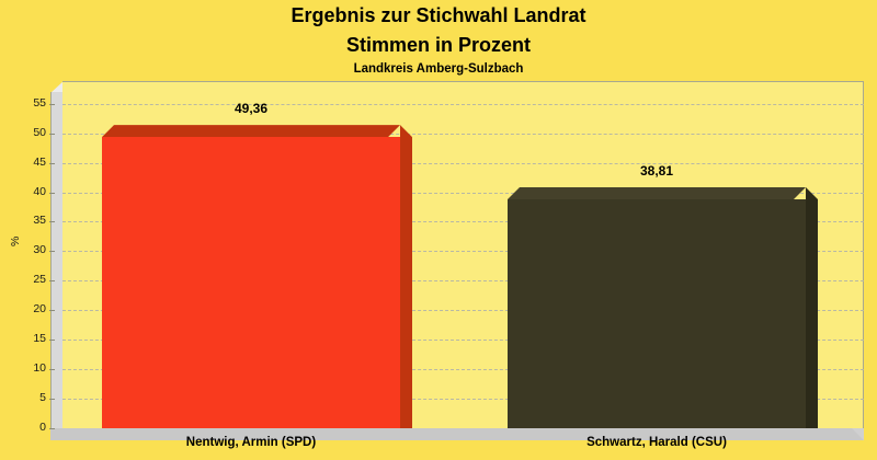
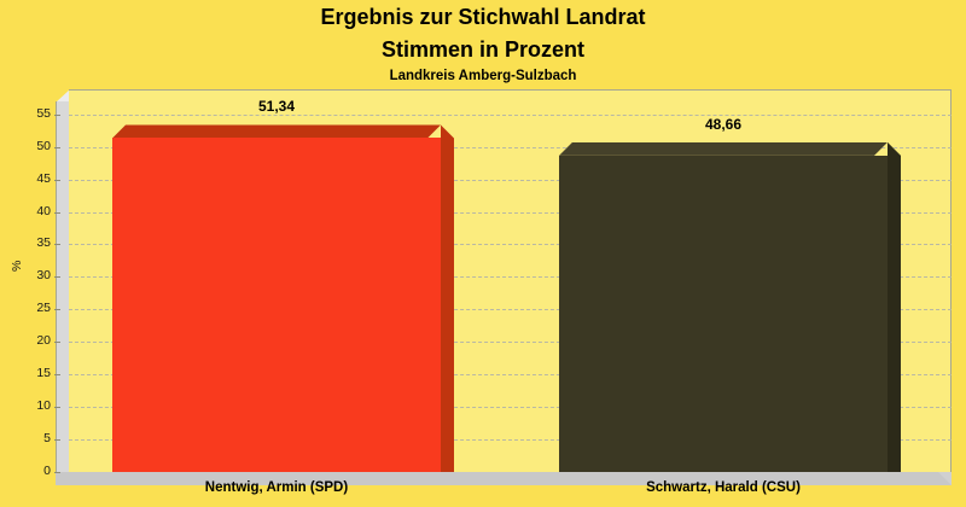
Nentwig, Armin (SPD): 49,36 -> 51,34
Schwartz, Harald (CSU): 38,81 -> 48,66
